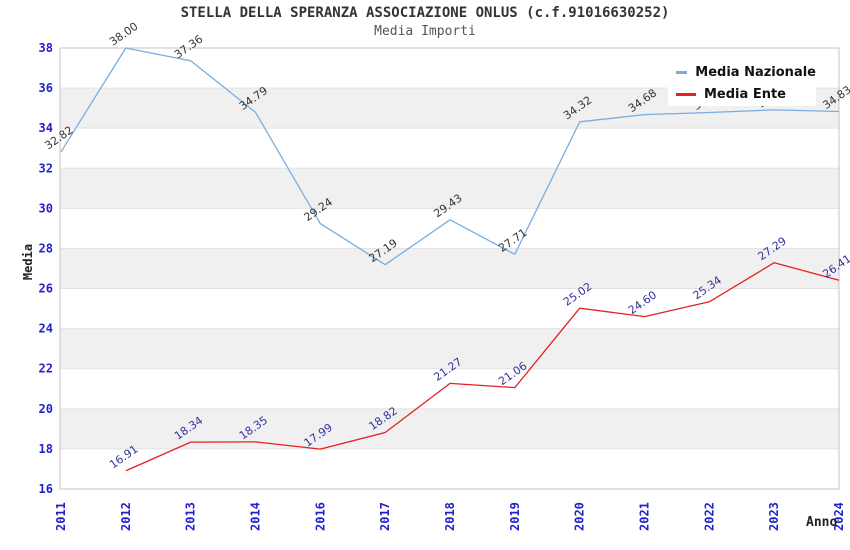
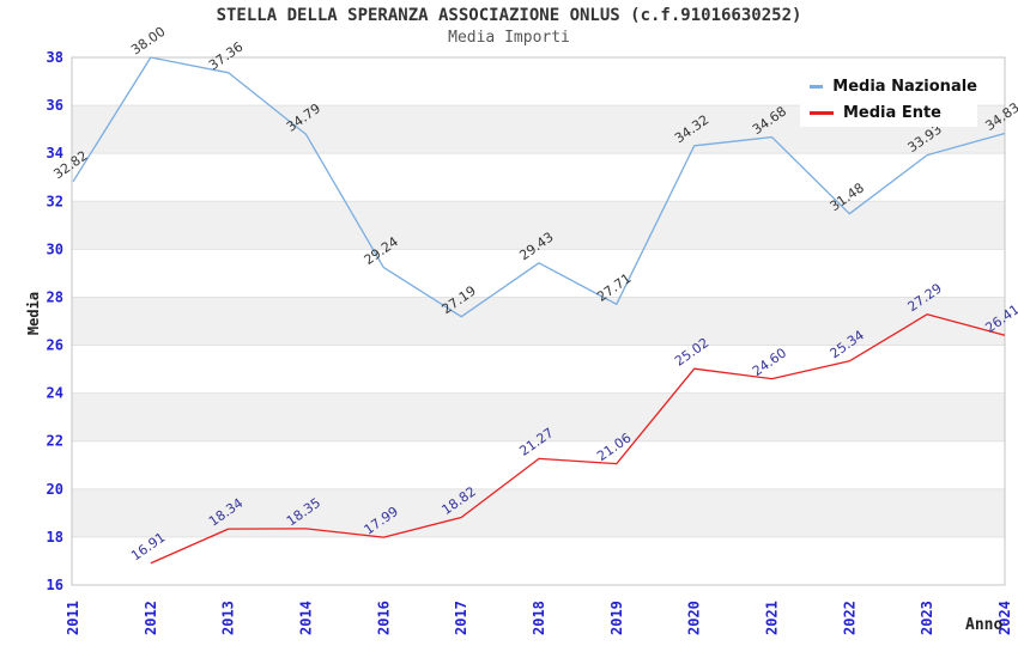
Media Nazionale/2022: 34.78 -> 31.48
Media Nazionale/2023: 34.91 -> 33.93
